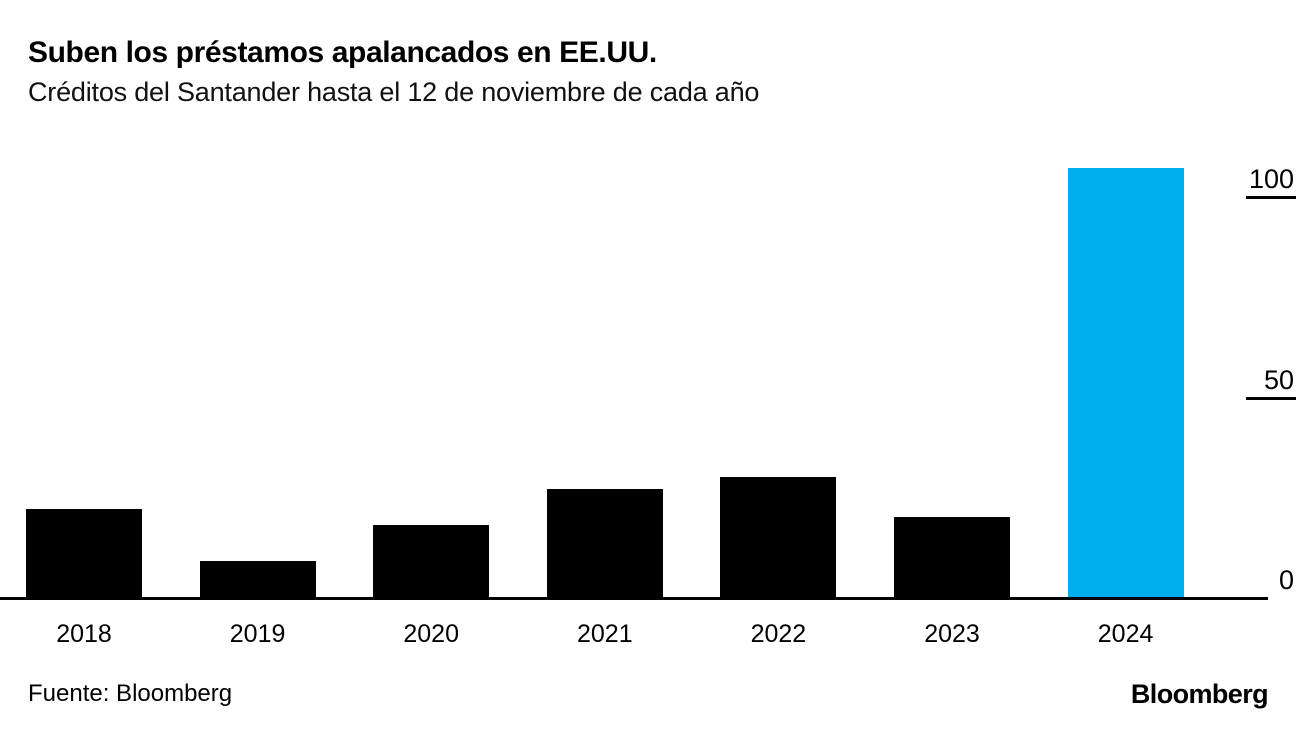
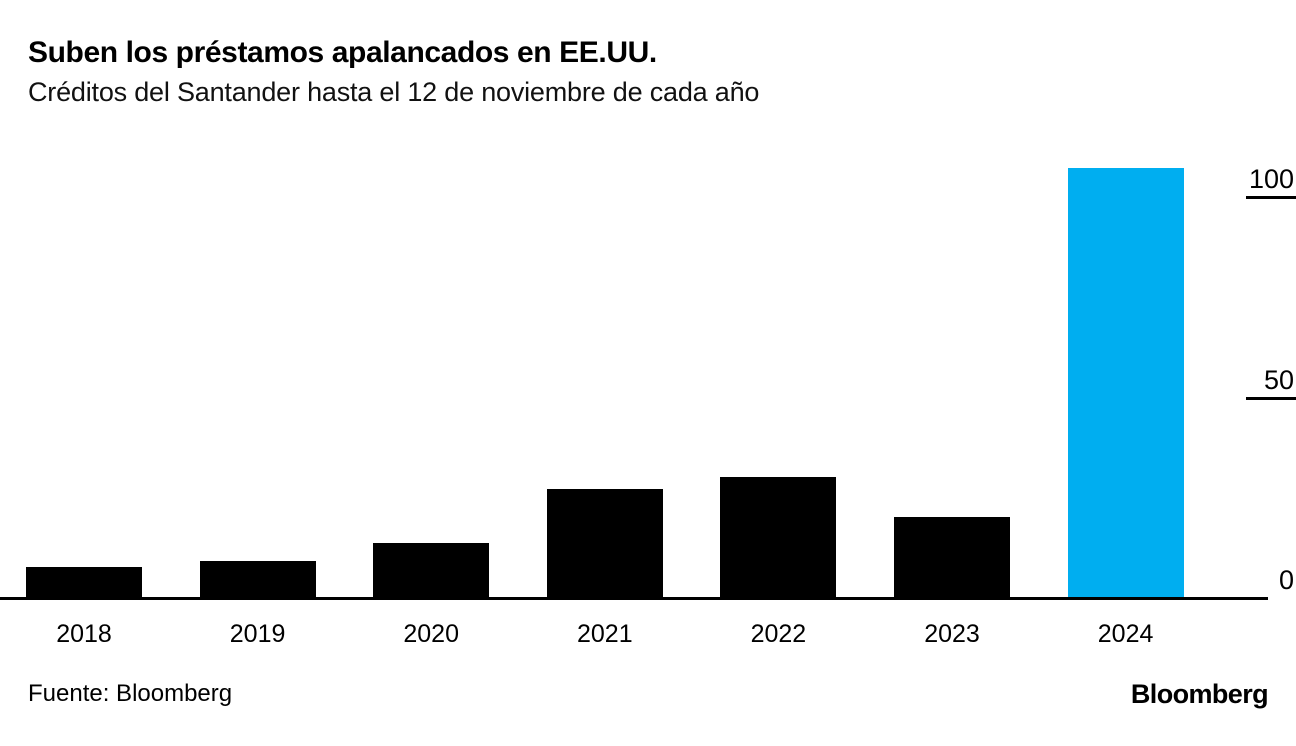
2018: 22 -> 8
2020: 18 -> 14
